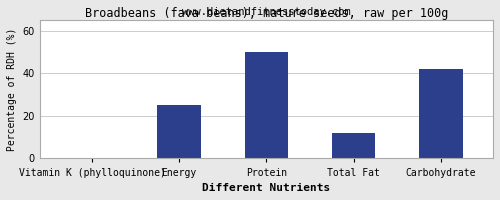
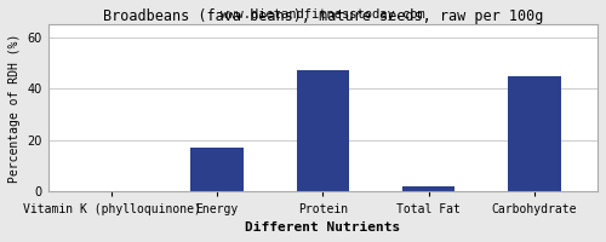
Energy: 25 -> 17
Protein: 50 -> 47
Total Fat: 12 -> 2
Carbohydrate: 42 -> 45
